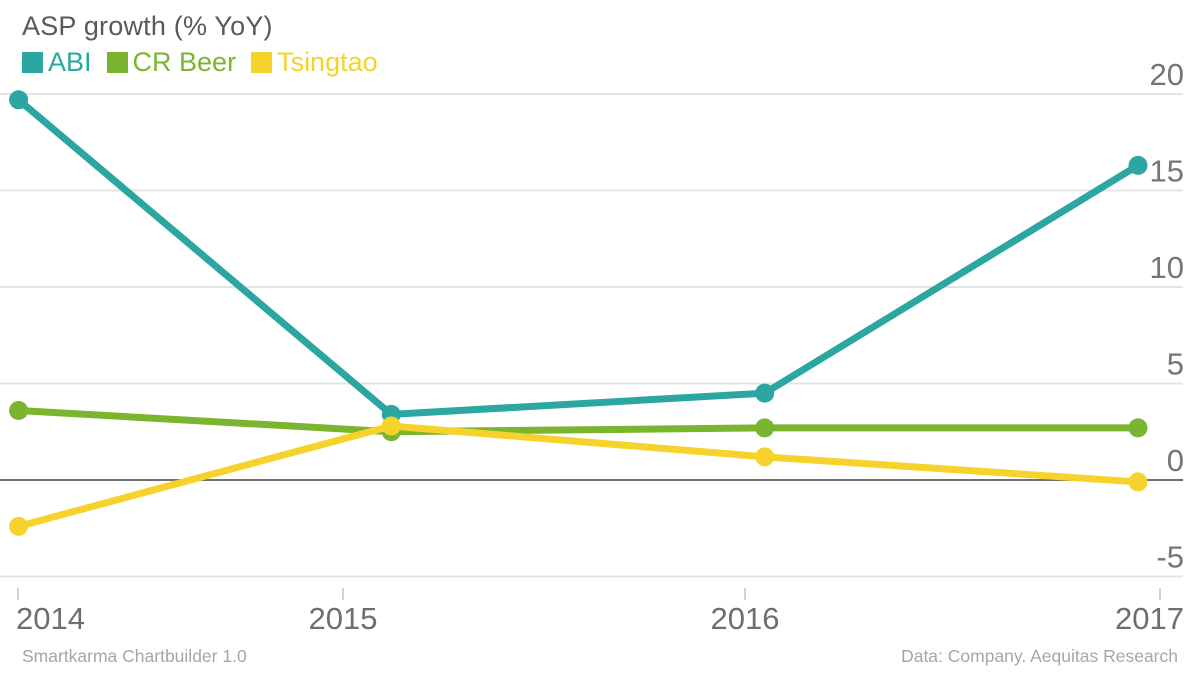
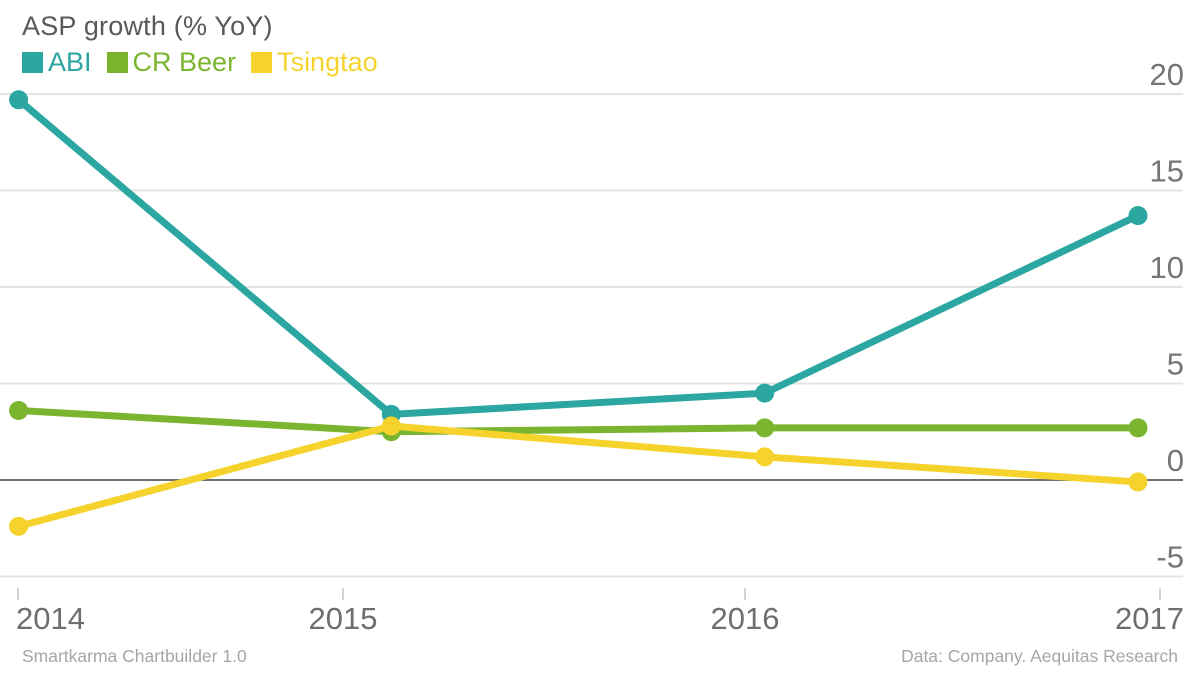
ABI/2017: 16.3 -> 13.7
